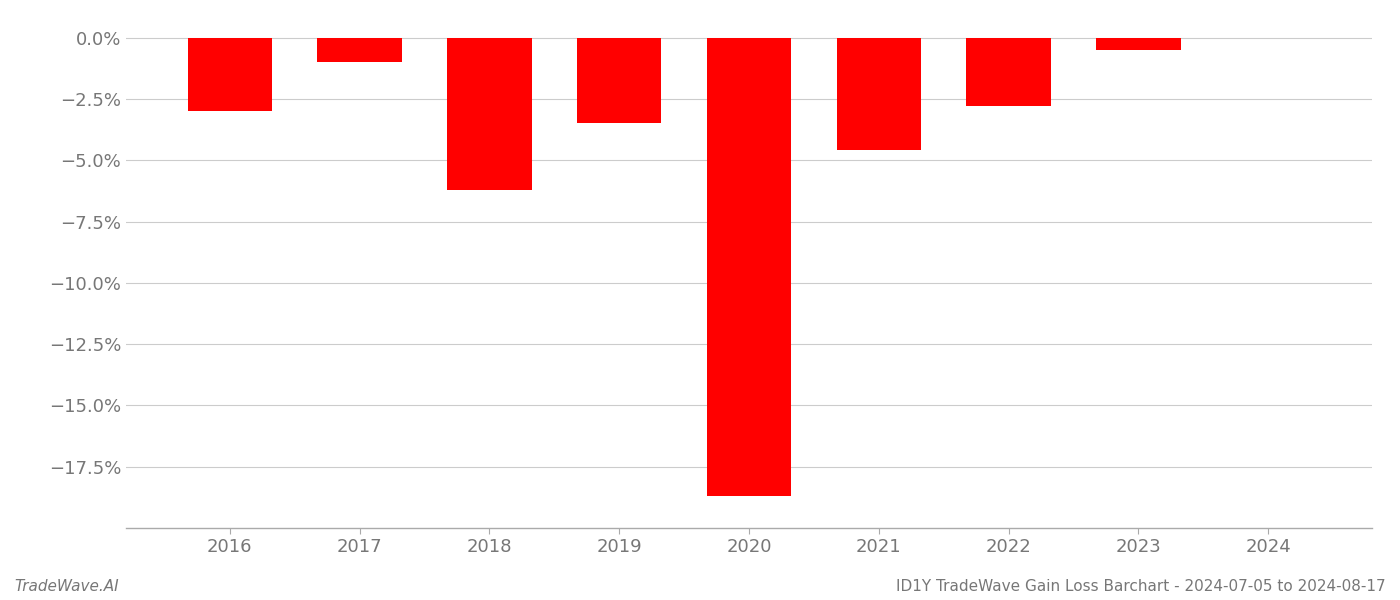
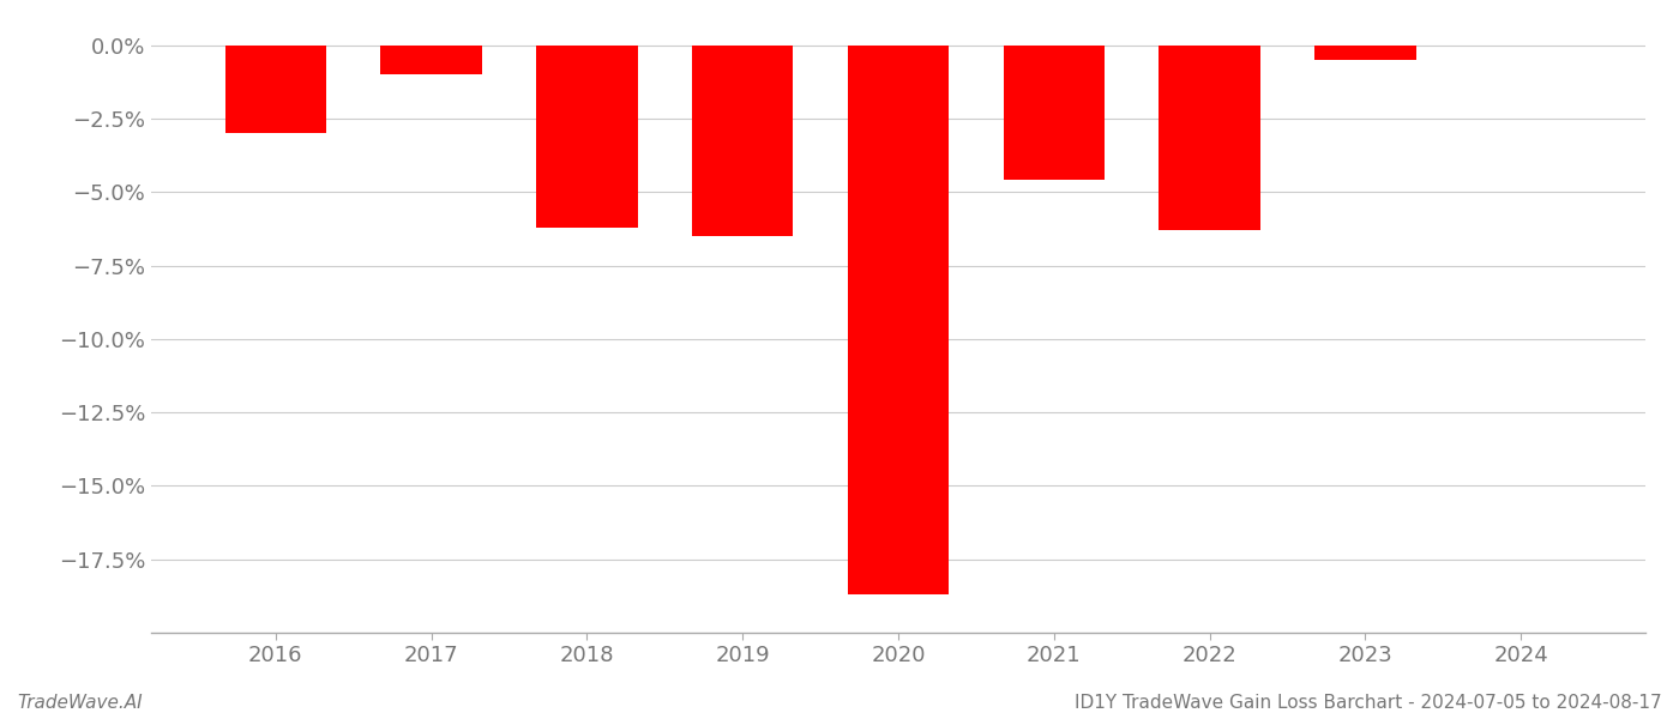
2019: -3.5% -> -6.5%
2022: -2.8% -> -6.3%
